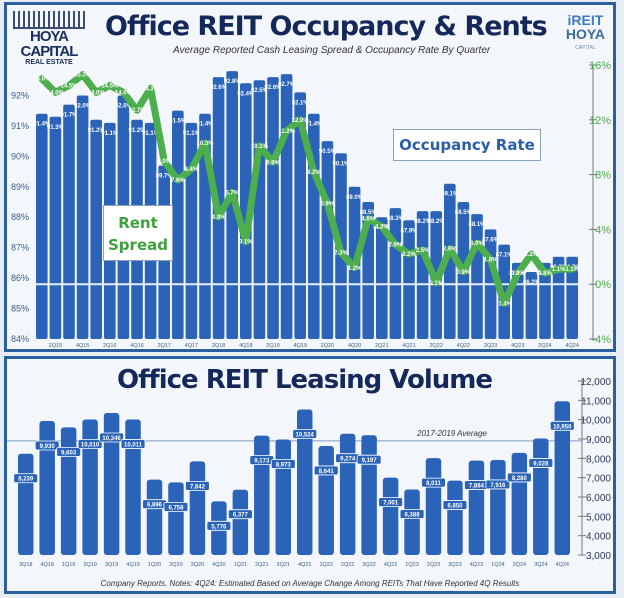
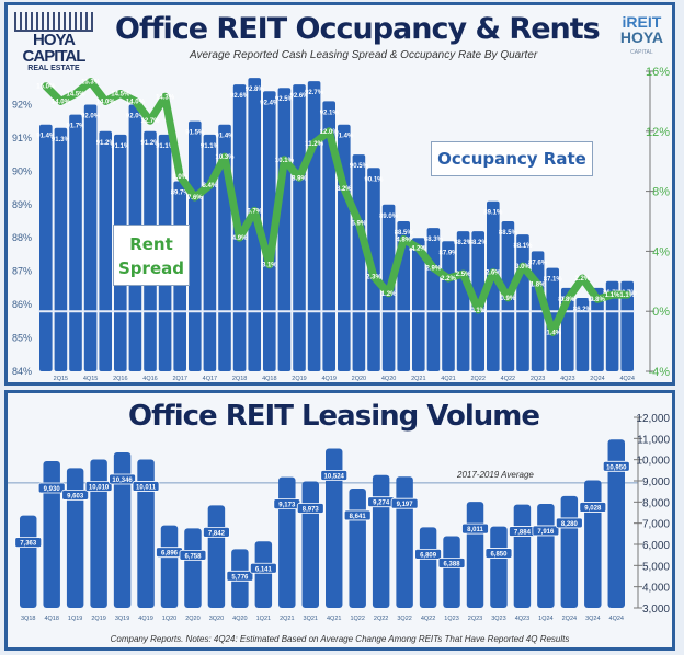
Office REIT Leasing Volume/3Q18: 8,239 -> 7,363
Office REIT Leasing Volume/1Q21: 6,377 -> 6,141
Office REIT Leasing Volume/4Q22: 7,001 -> 6,809
